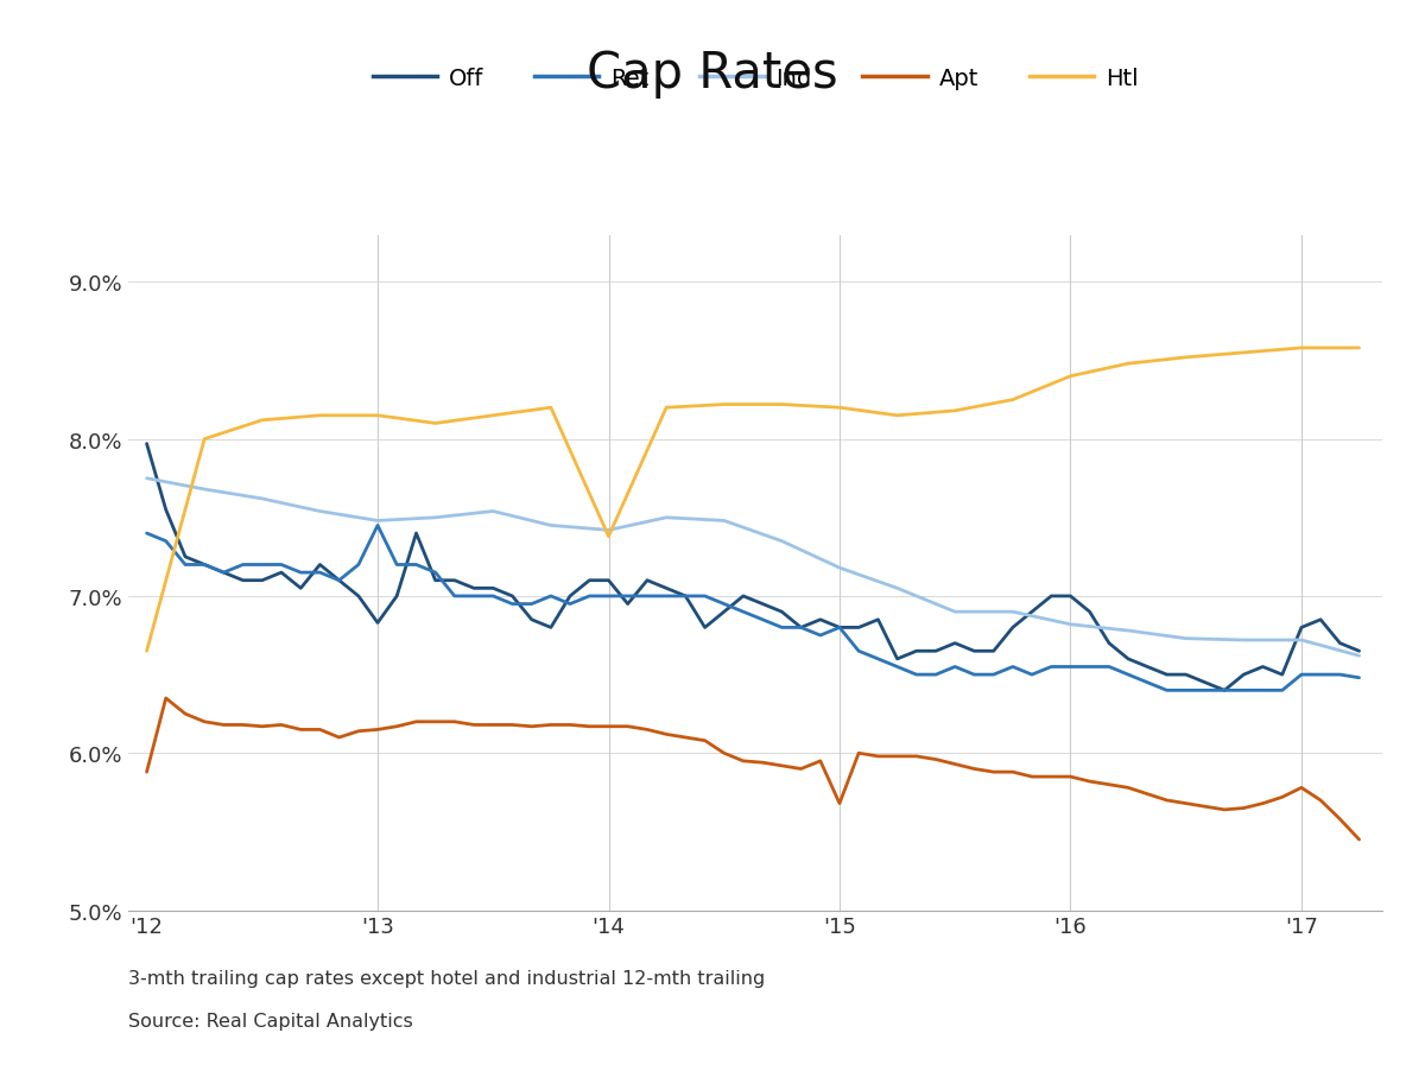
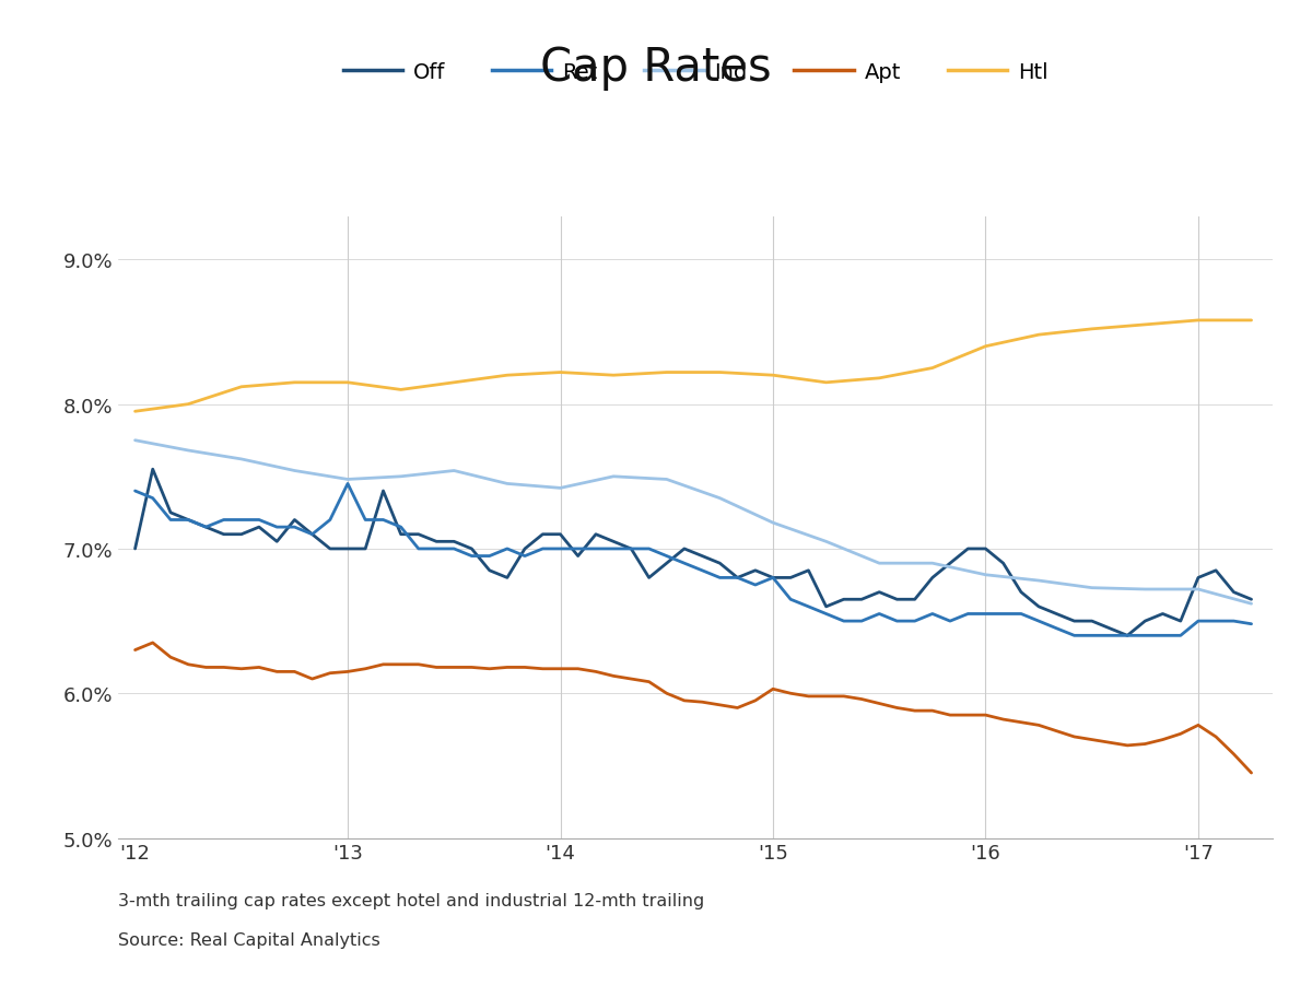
Off/'12: 7.97% -> 7.00%
Apt/'12: 5.88% -> 6.30%
Htl/'12: 6.65% -> 7.95%
Off/'13: 6.83% -> 7.00%
Htl/'14: 7.38% -> 8.22%
Apt/'15: 5.68% -> 6.03%
